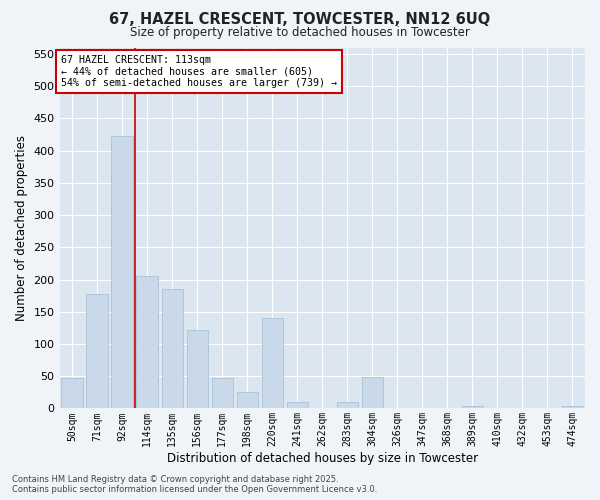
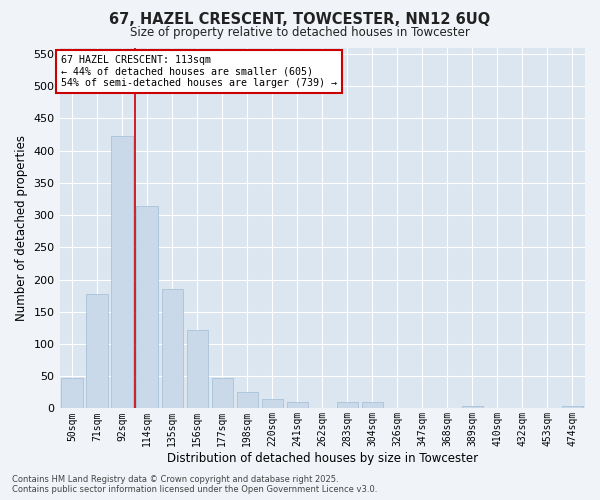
114sqm: 206 -> 314
220sqm: 140 -> 14
304sqm: 48 -> 10
